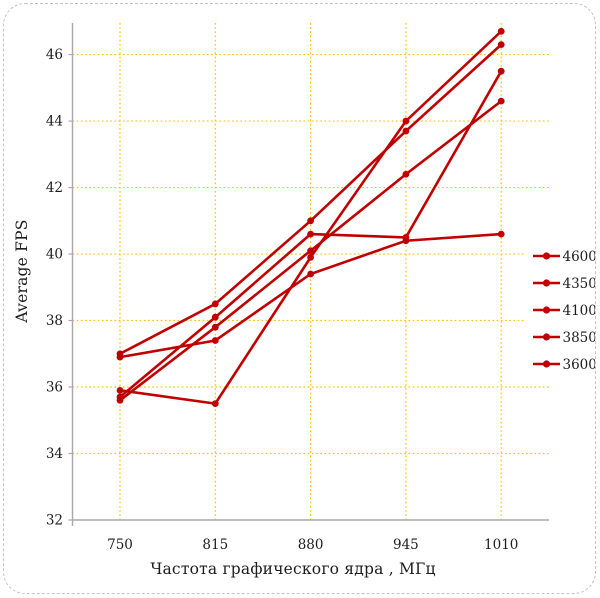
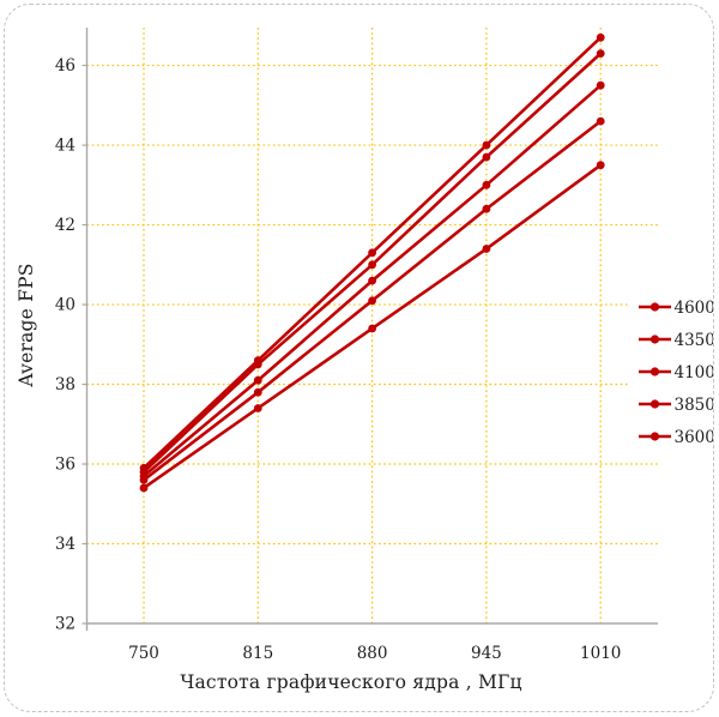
4350/750: 37.0 -> 35.8
3600/750: 36.9 -> 35.4
4600/815: 35.5 -> 38.6
4600/880: 39.9 -> 41.3
4100/945: 40.5 -> 43.0
3600/945: 40.4 -> 41.4
3600/1010: 40.6 -> 43.5
